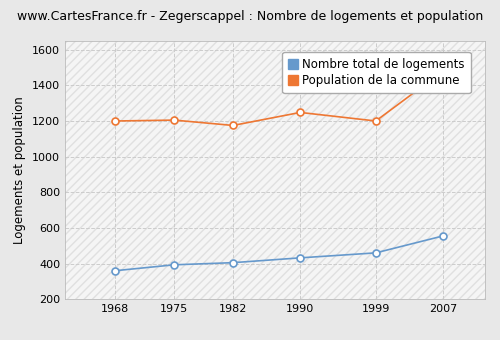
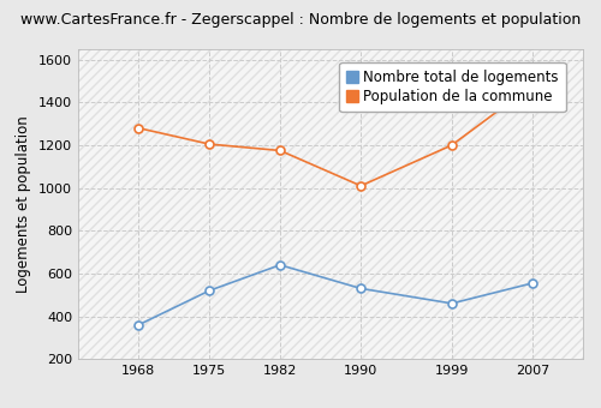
Population de la commune/1968: 1200 -> 1280
Nombre total de logements/1975: 390 -> 520
Nombre total de logements/1982: 400 -> 640
Nombre total de logements/1990: 430 -> 530
Population de la commune/1990: 1250 -> 1010
